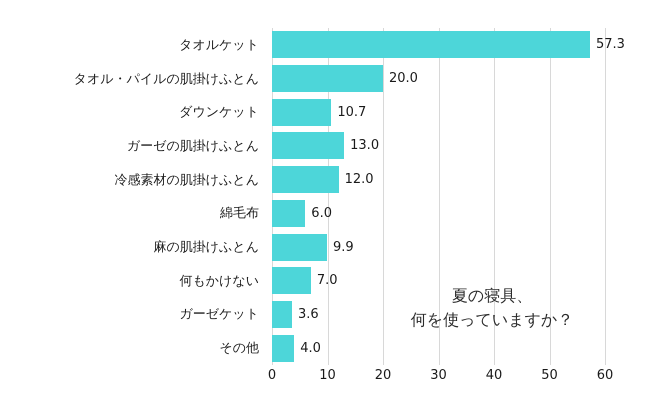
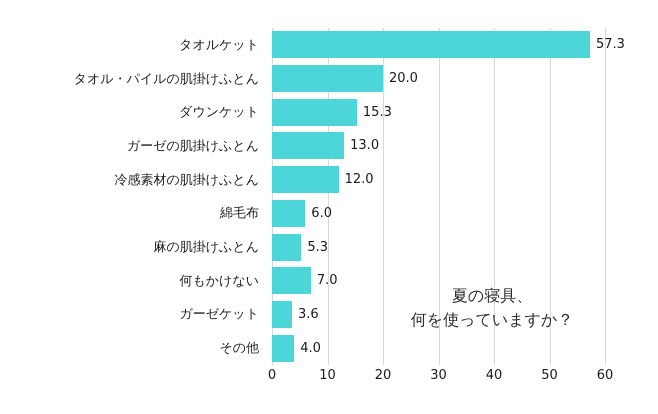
ダウンケット: 10.7 -> 15.3
麻の肌掛けふとん: 9.9 -> 5.3
